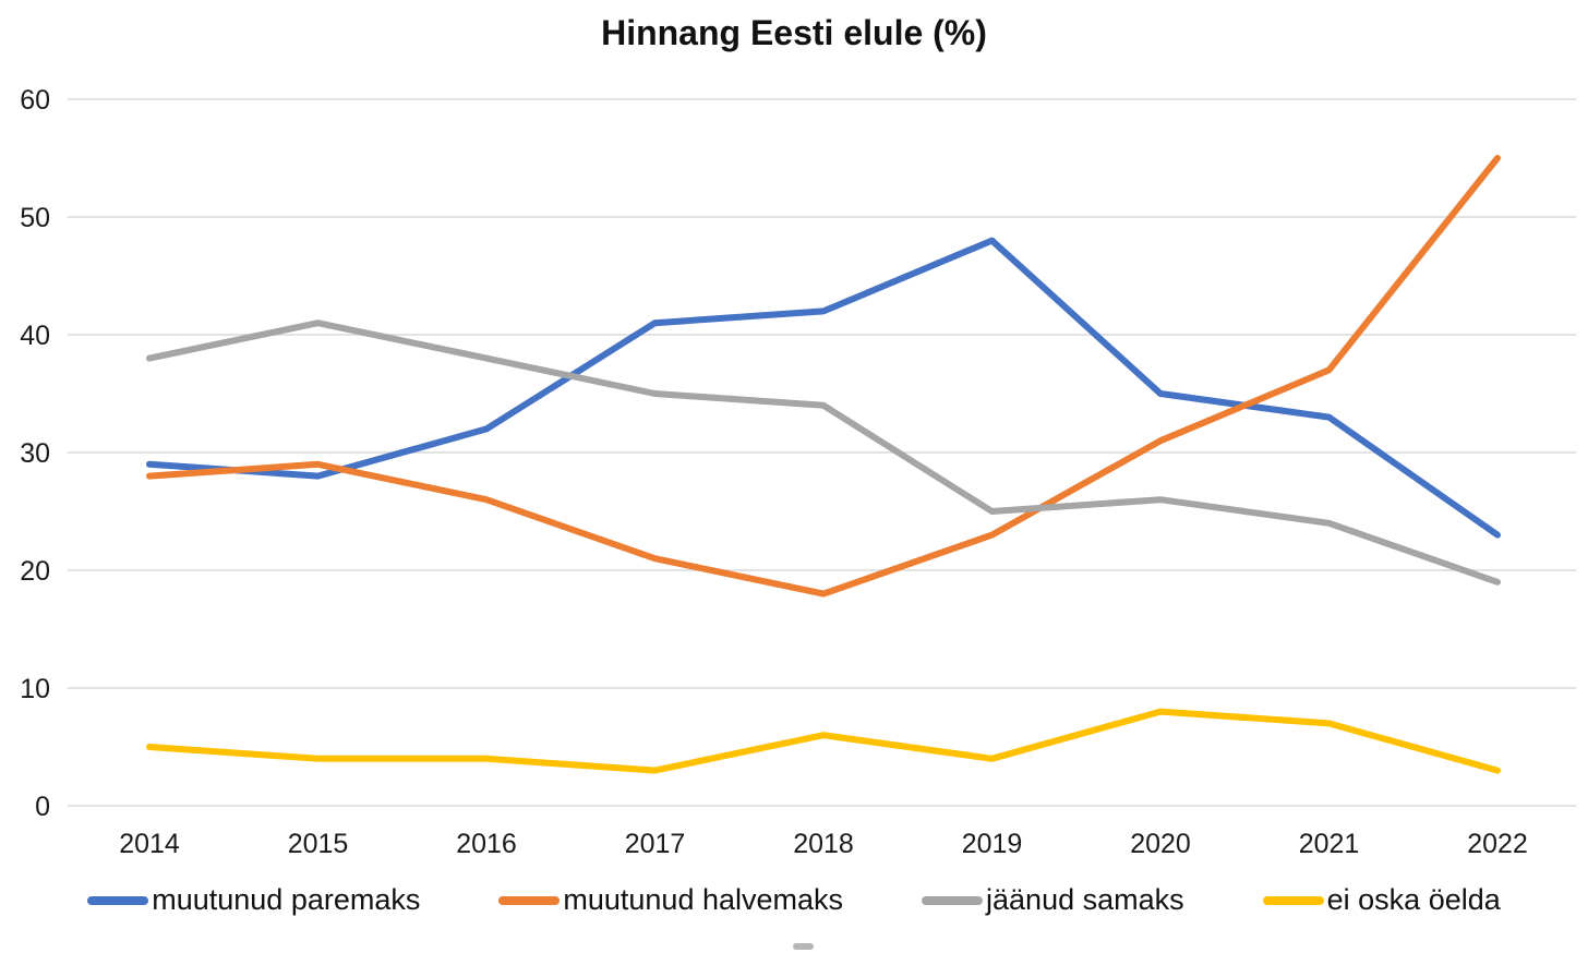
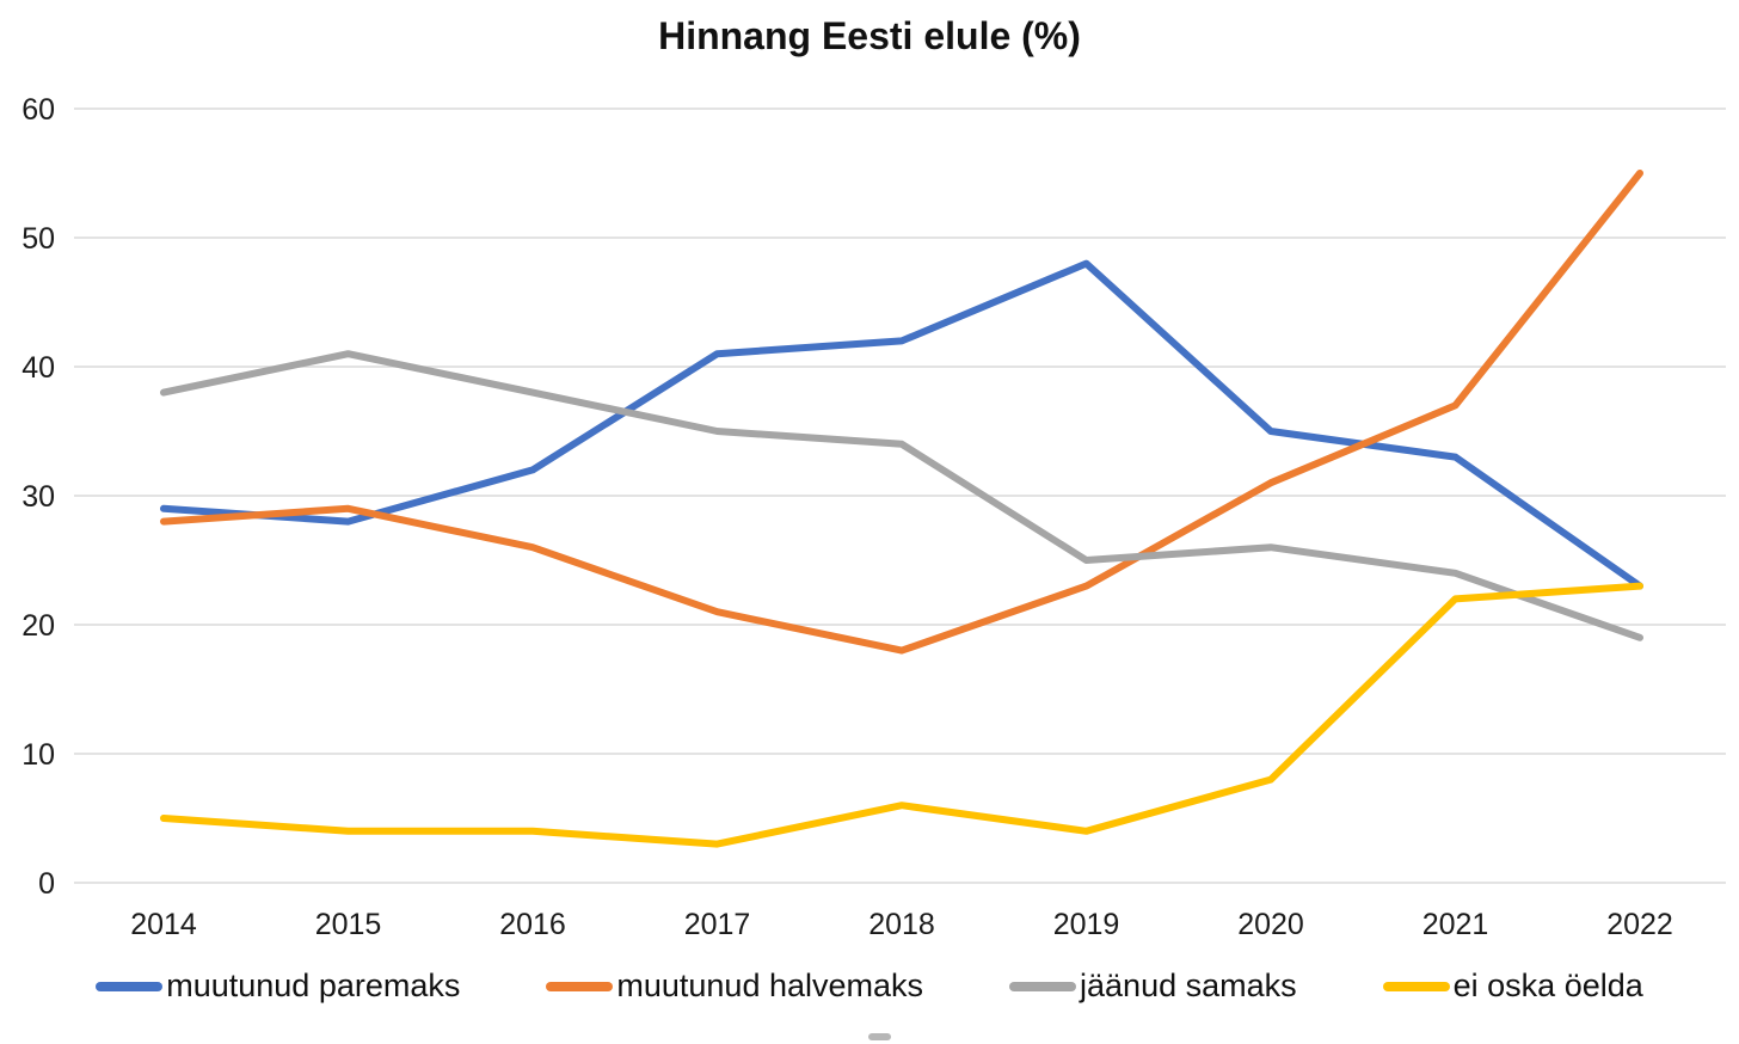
ei oska öelda/2021: 7 -> 22
ei oska öelda/2022: 3 -> 23
